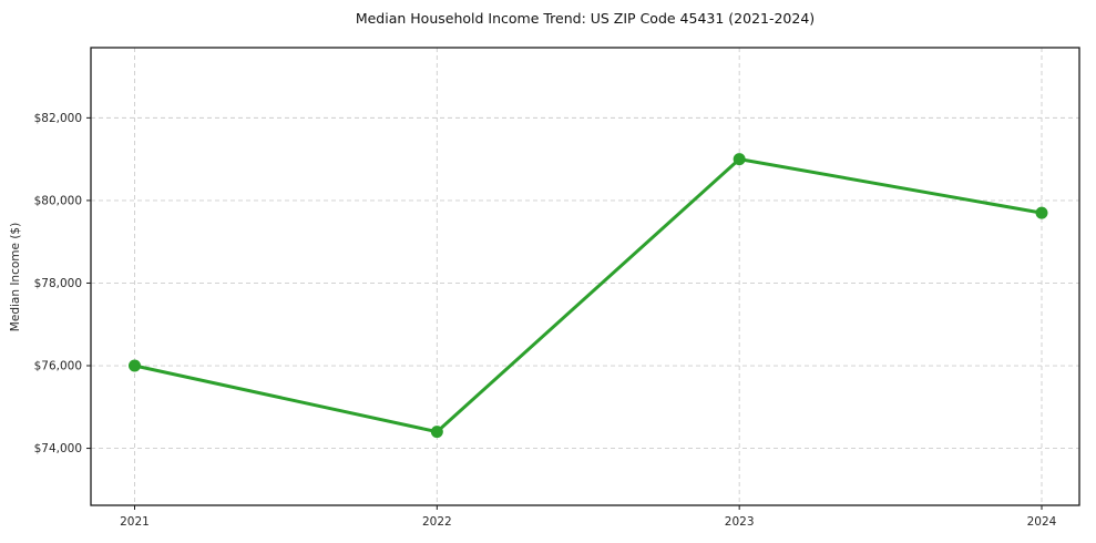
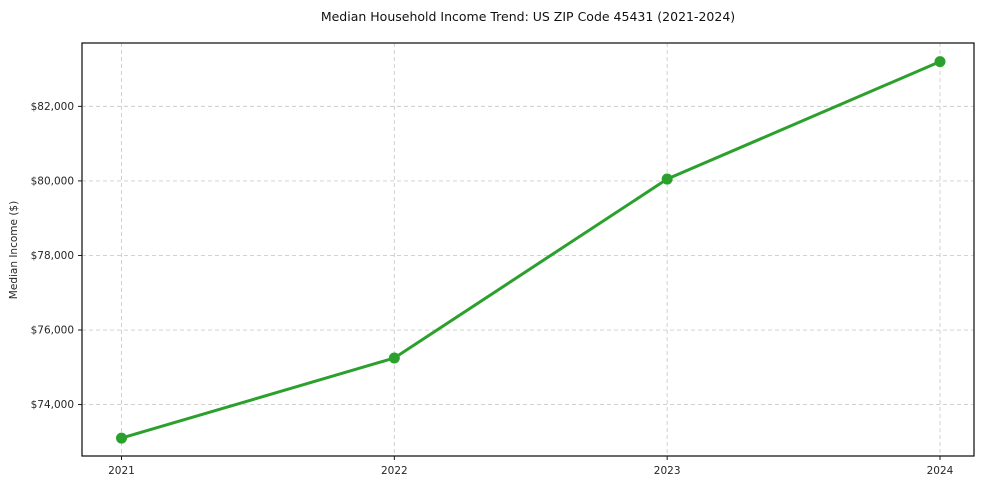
2021: $76000 -> $73100
2022: $74400 -> $75200
2023: $81000 -> $80000
2024: $79700 -> $83200
